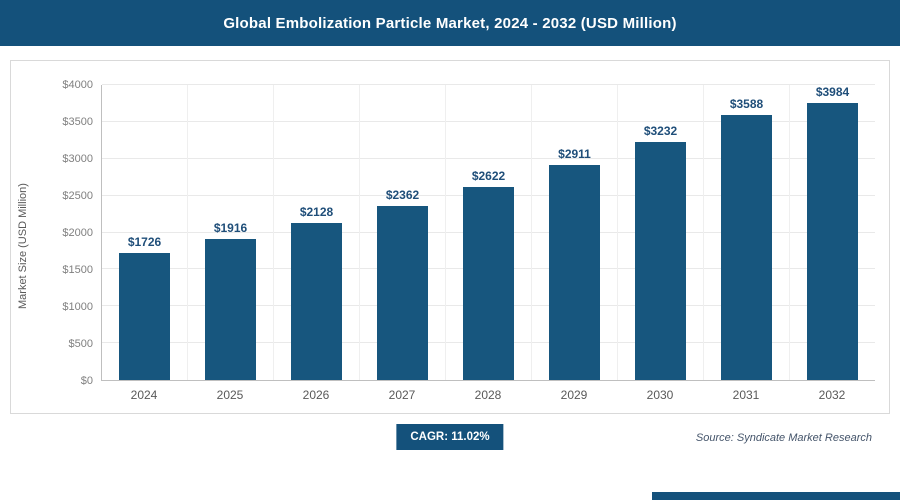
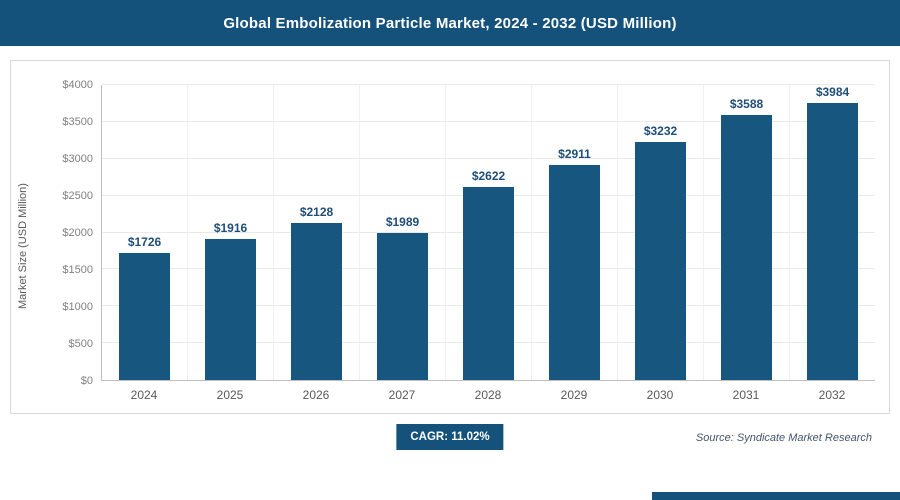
2027: $2362 -> $1989
